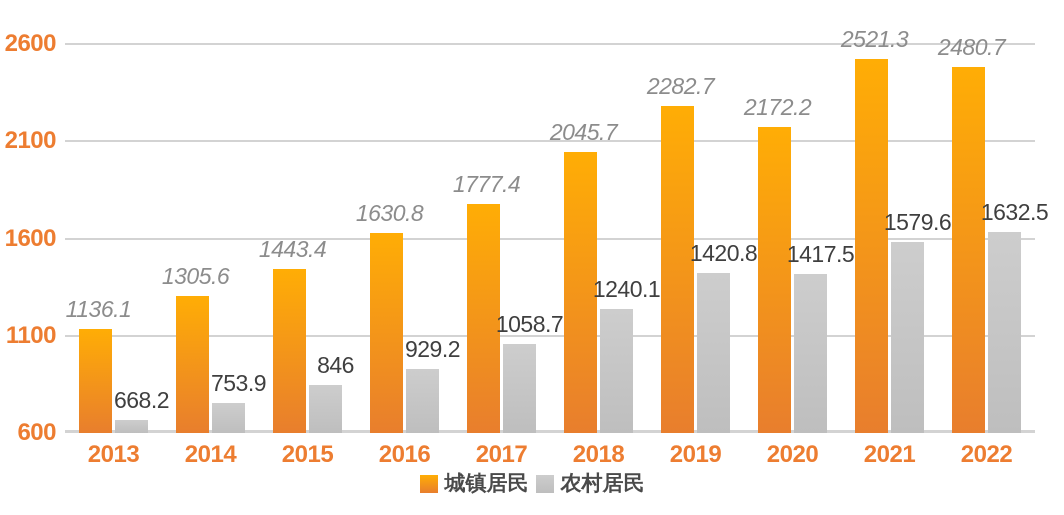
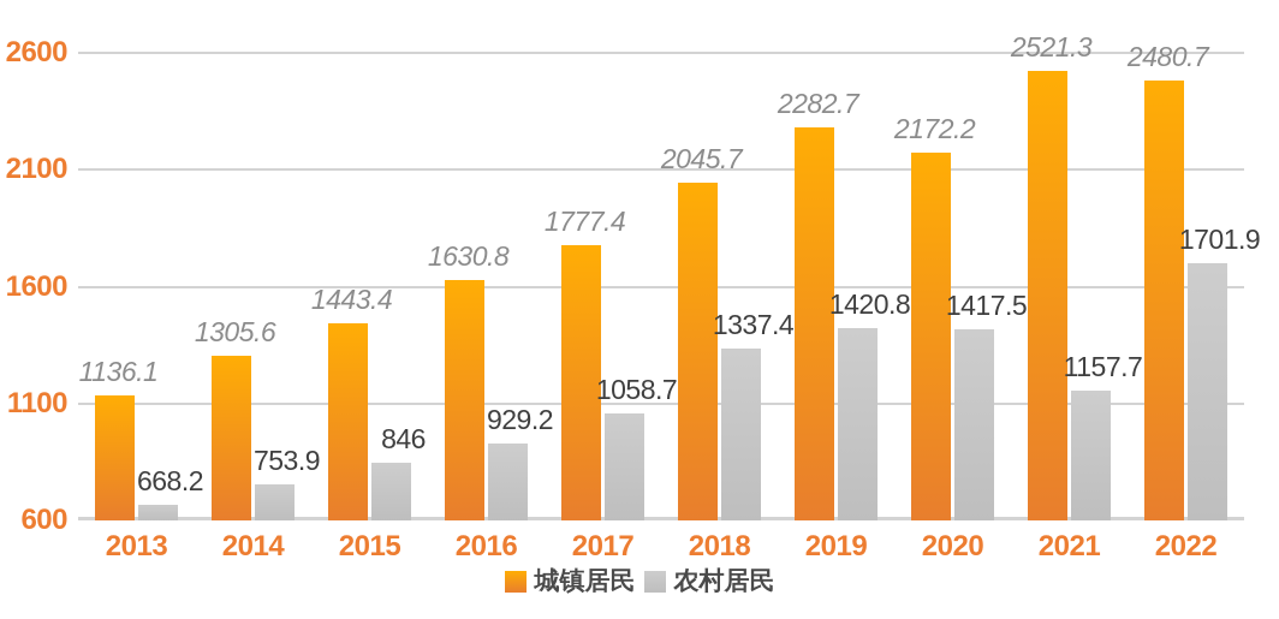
农村居民/2018: 1240.1 -> 1337.4
农村居民/2021: 1579.6 -> 1157.7
农村居民/2022: 1632.5 -> 1701.9
